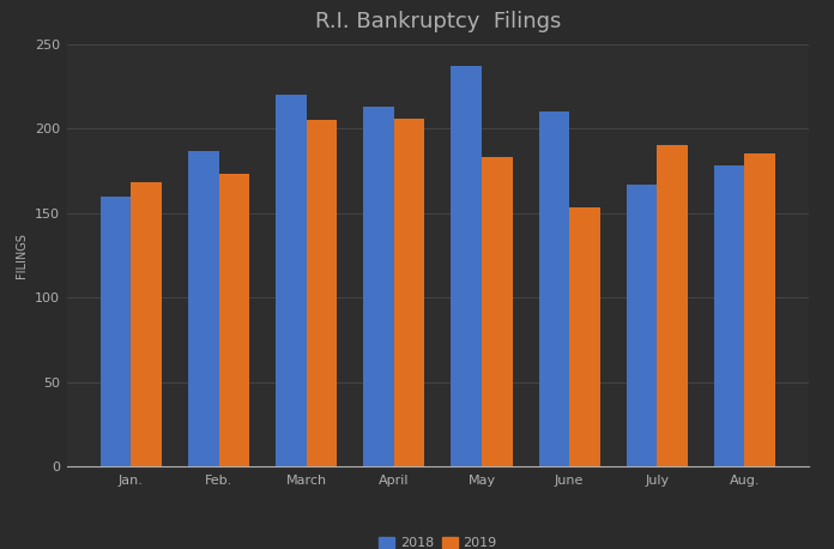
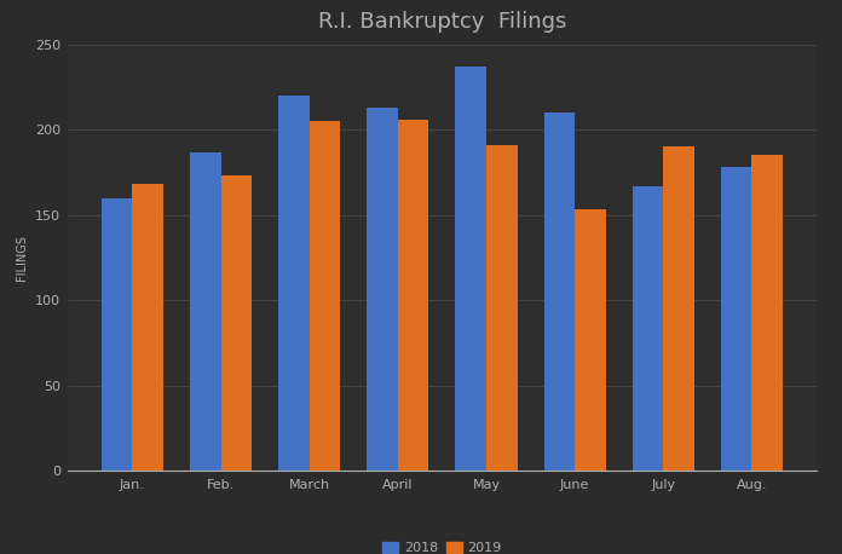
2019/May: 183 -> 191
